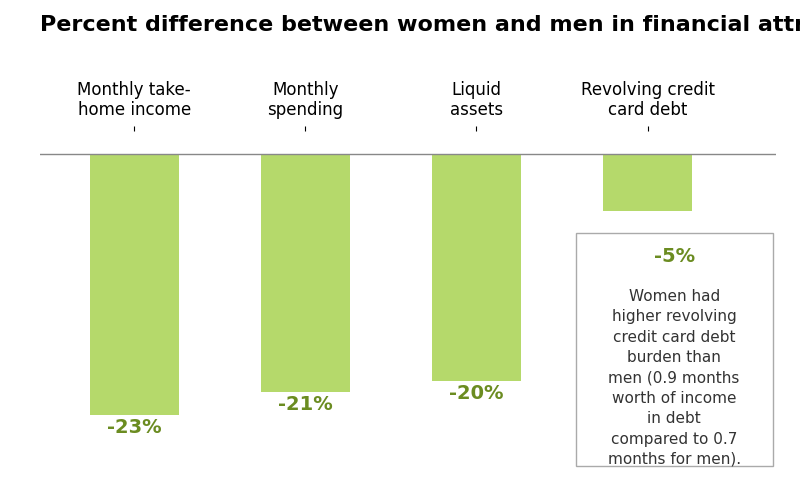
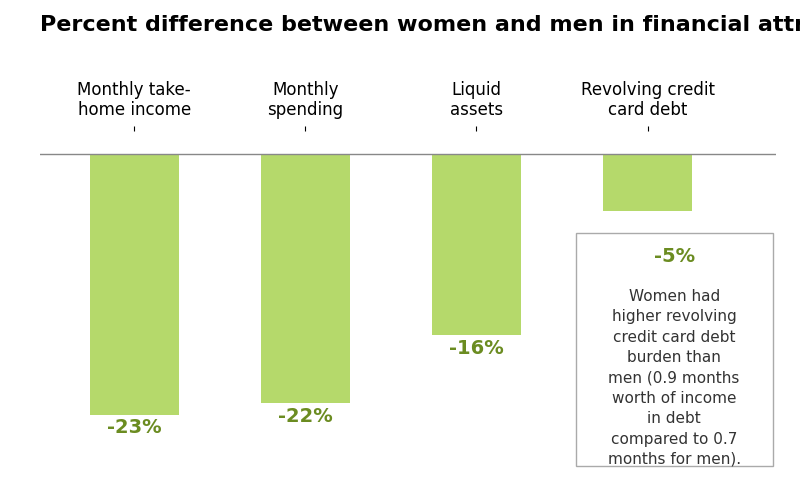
Monthly spending: -21% -> -22%
Liquid assets: -20% -> -16%
